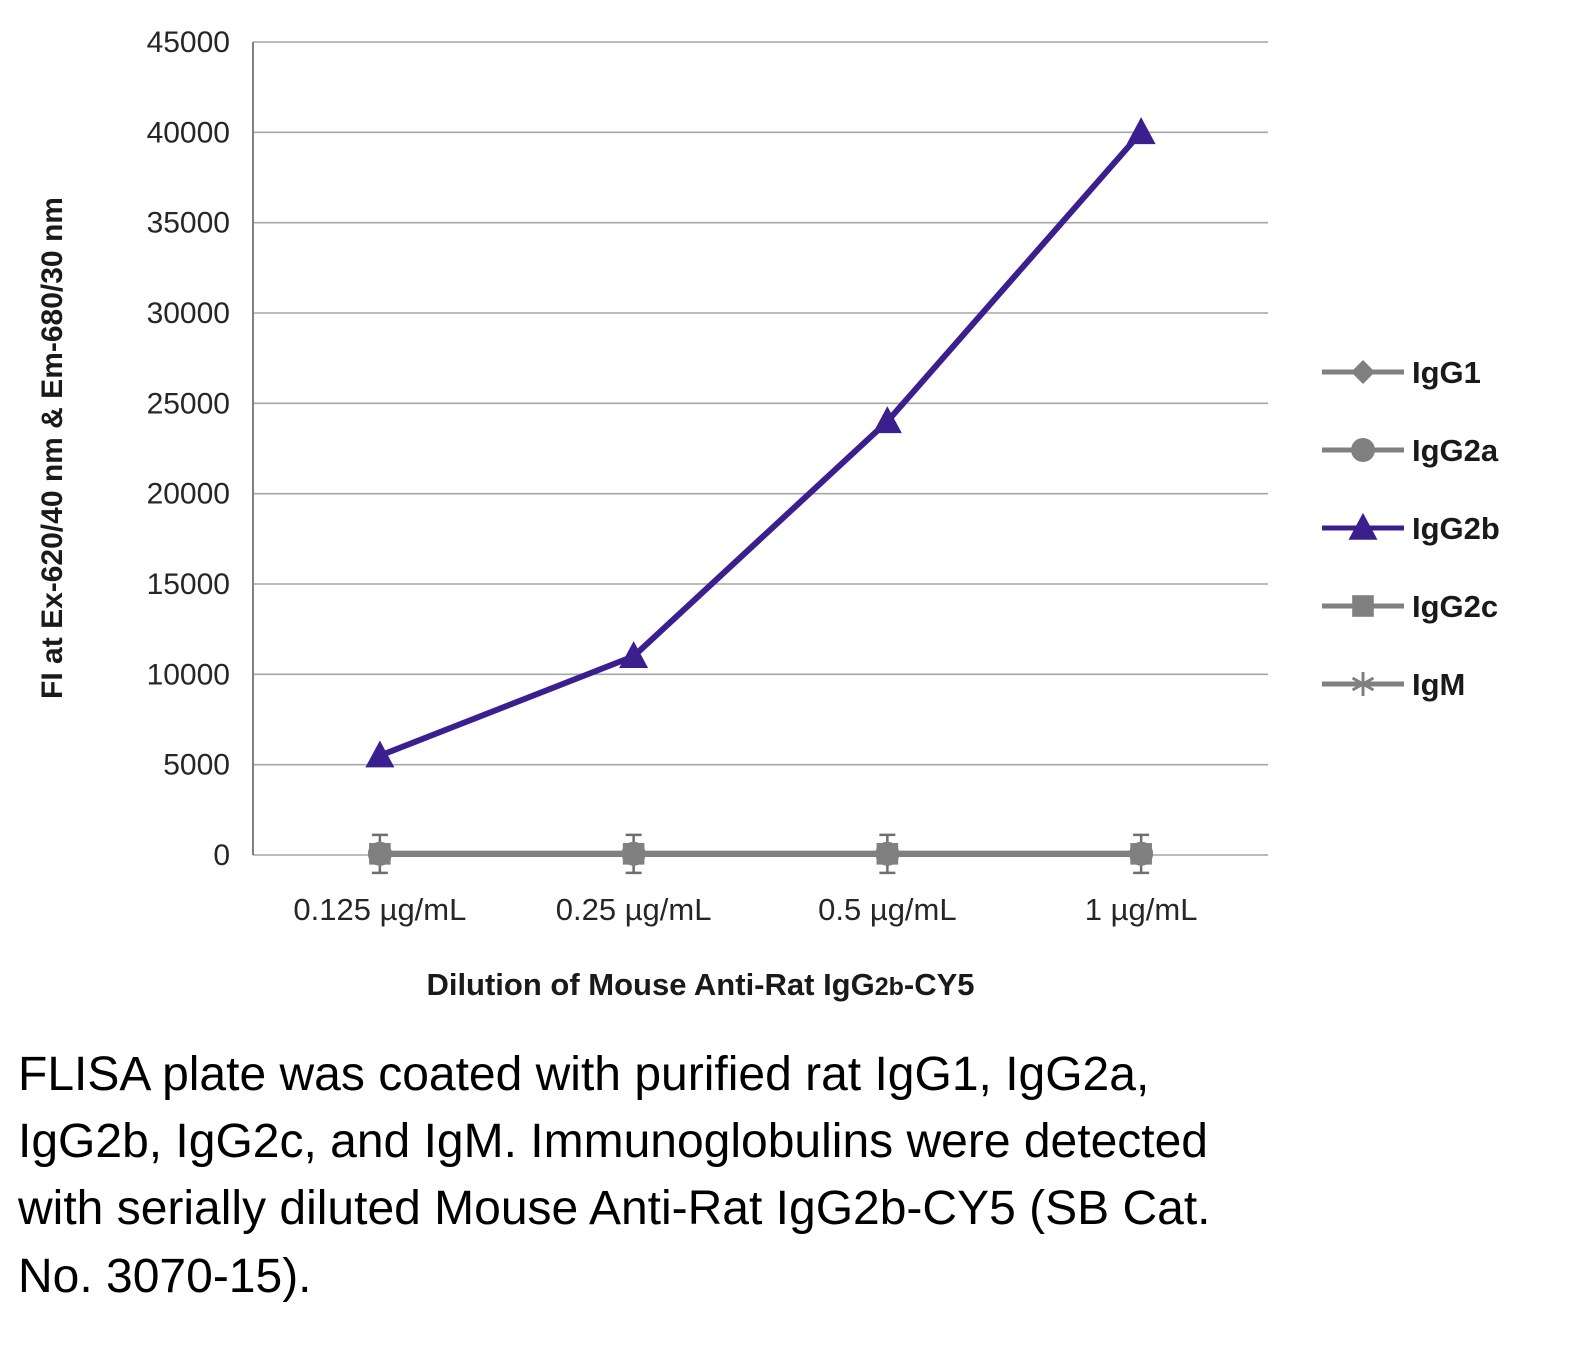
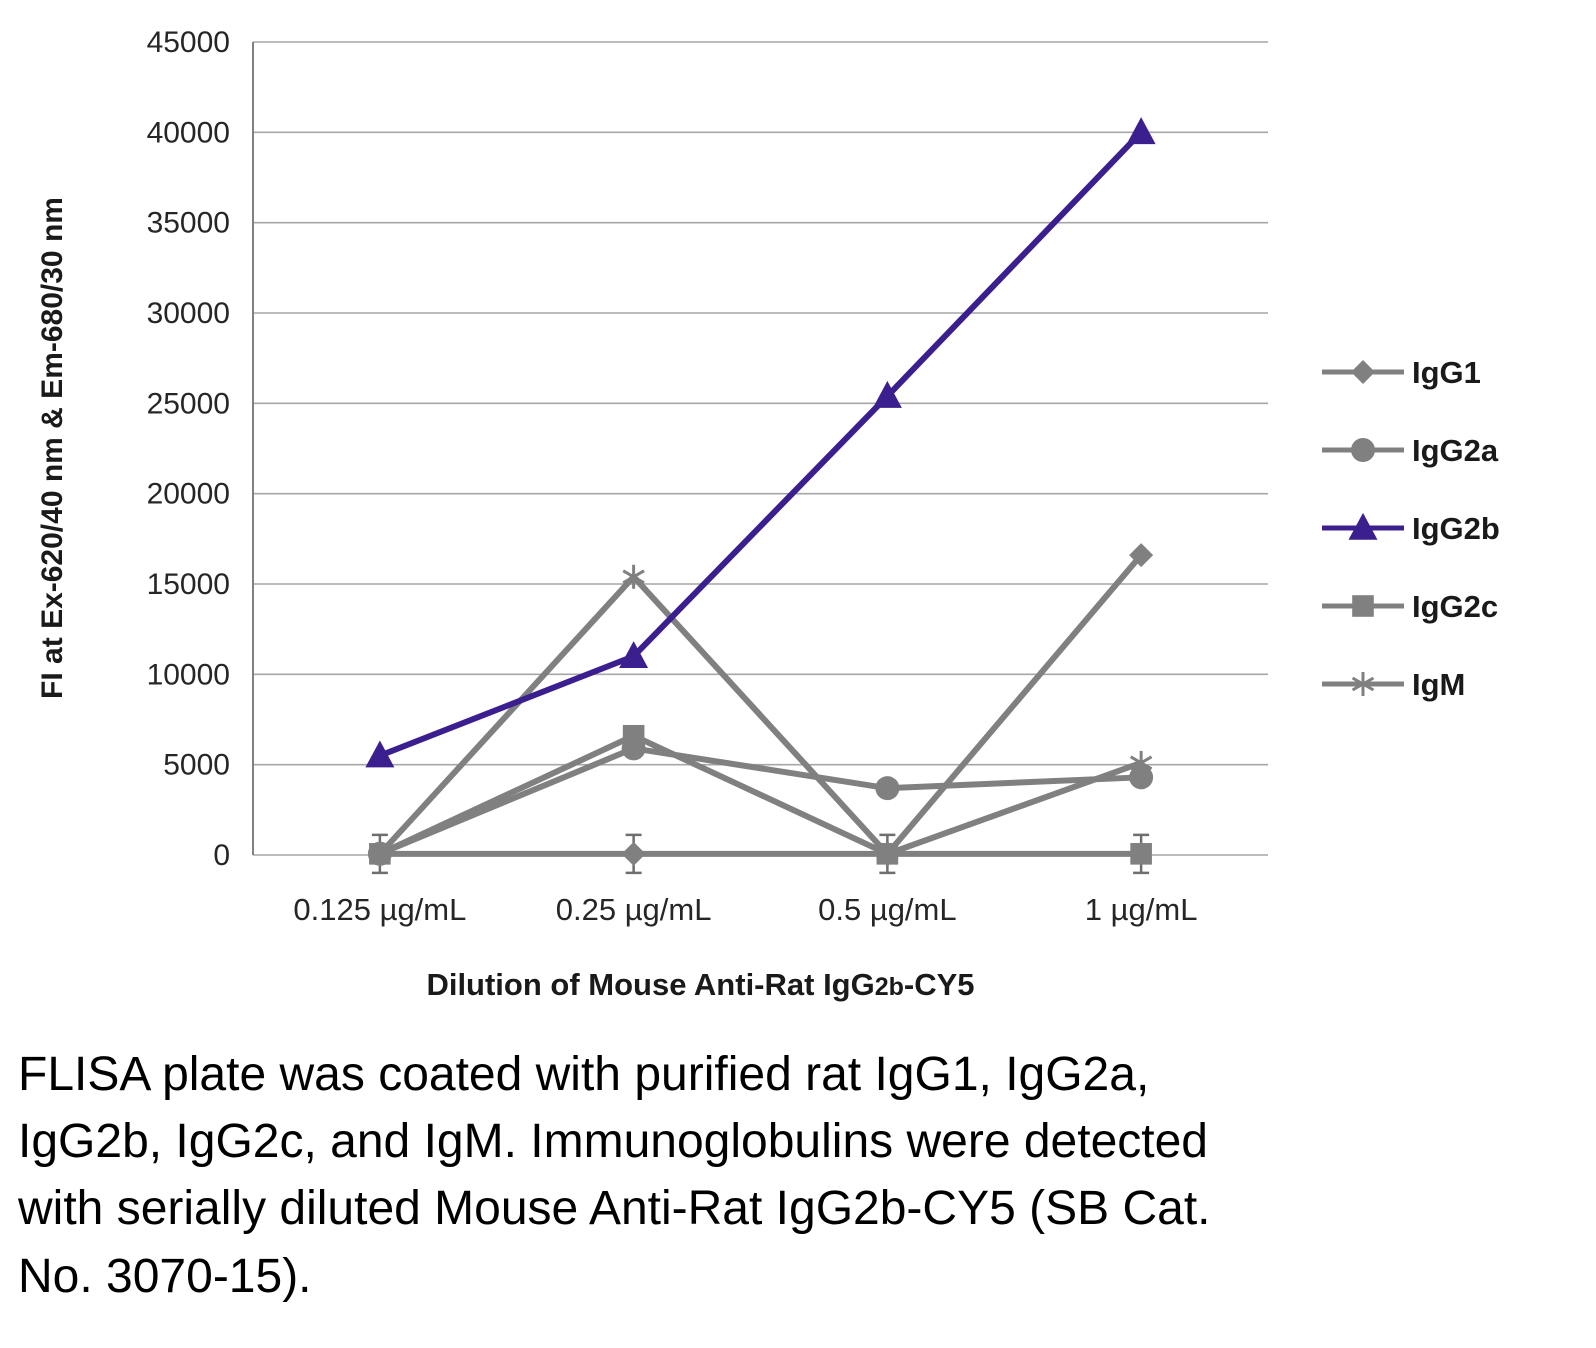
IgG2a/0.25 µg/mL: 100 -> 5900
IgG2c/0.25 µg/mL: 100 -> 6600
IgM/0.25 µg/mL: 100 -> 15400
IgG2a/0.5 µg/mL: 100 -> 3700
IgG2b/0.5 µg/mL: 24000 -> 25400
IgG1/1 µg/mL: 100 -> 16600
IgG2a/1 µg/mL: 100 -> 4300
IgM/1 µg/mL: 100 -> 5100
